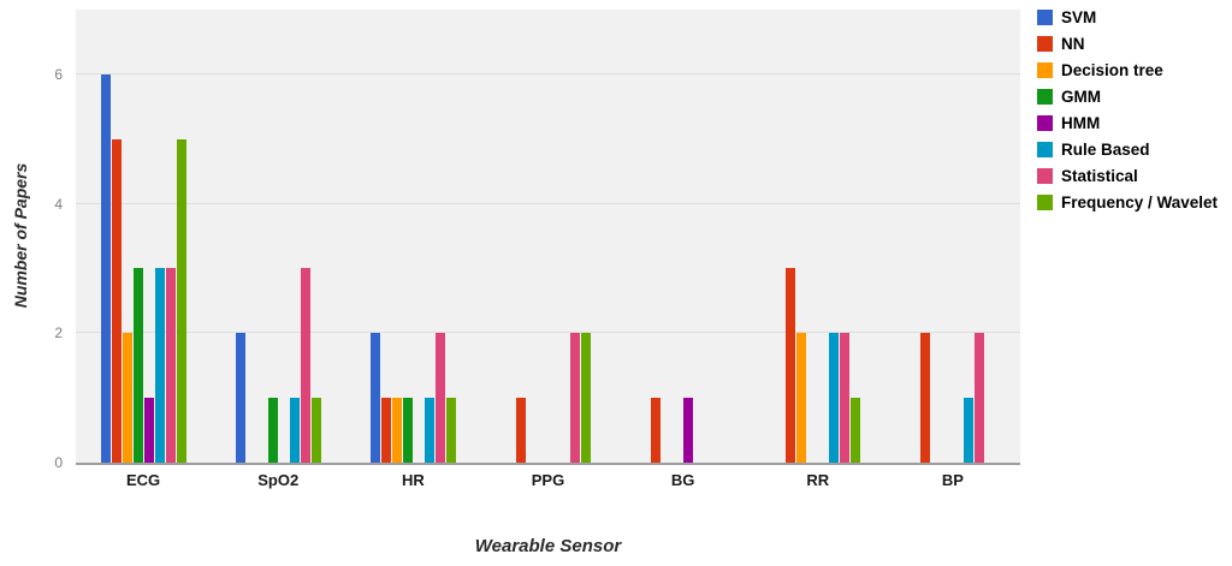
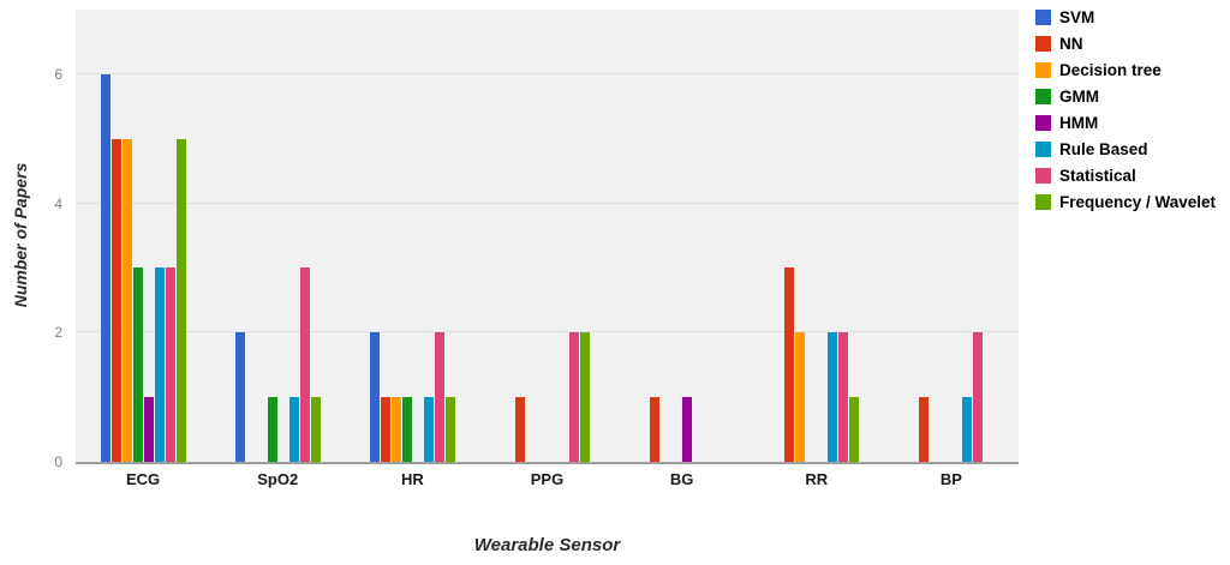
Decision tree/ECG: 2 -> 5
NN/BP: 2 -> 1
